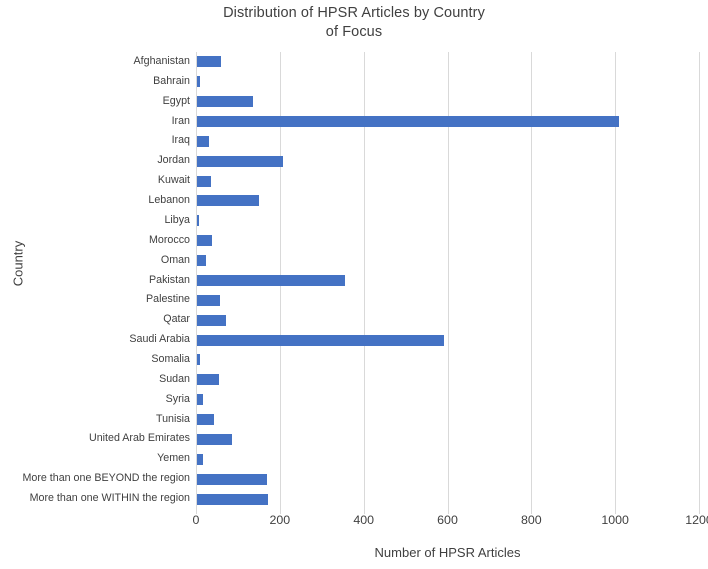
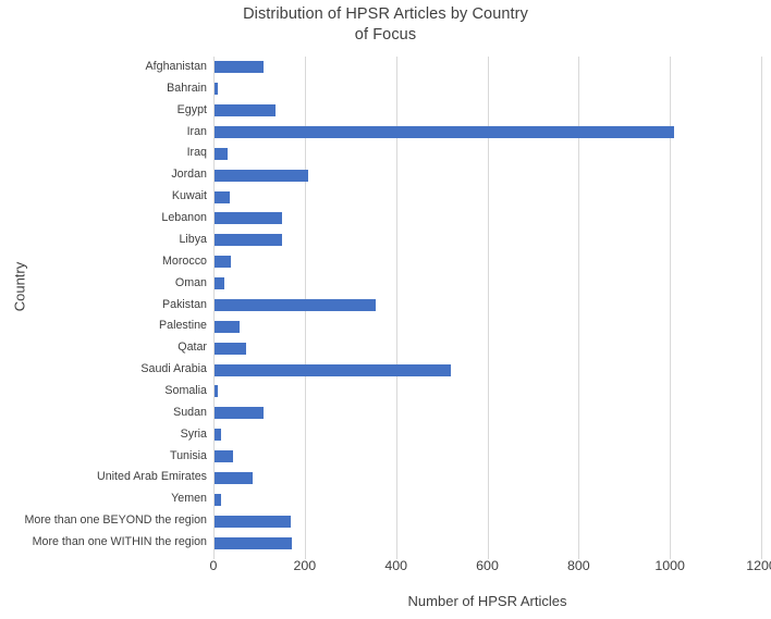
Afghanistan: 60 -> 110
Libya: 10 -> 150
Saudi Arabia: 590 -> 520
Sudan: 60 -> 110
